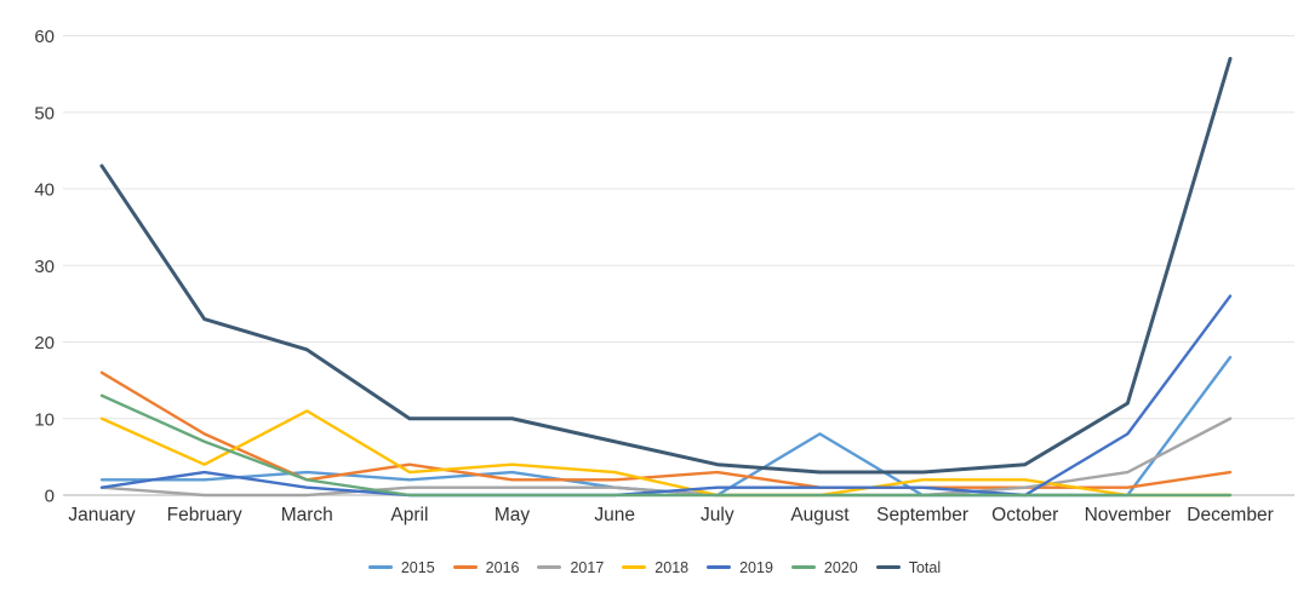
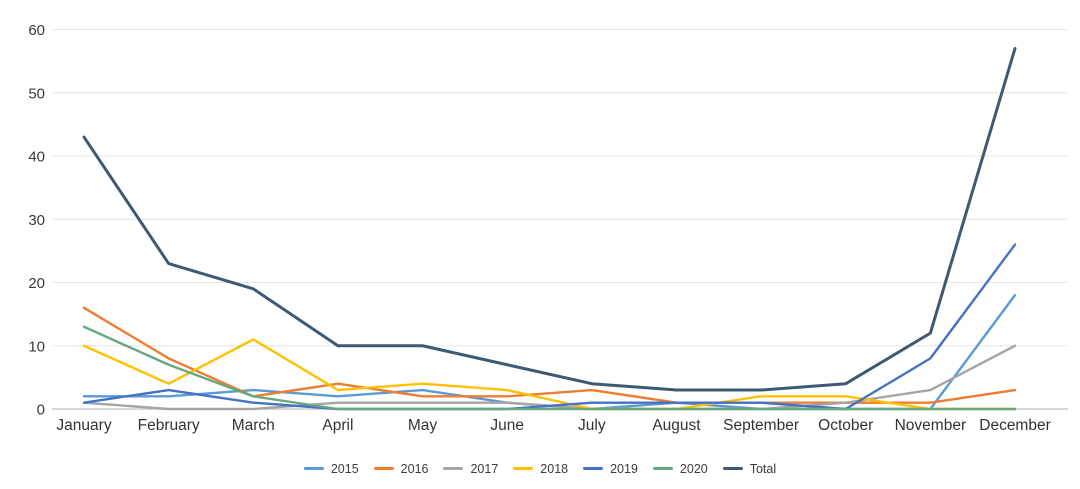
2015/August: 8 -> 1
